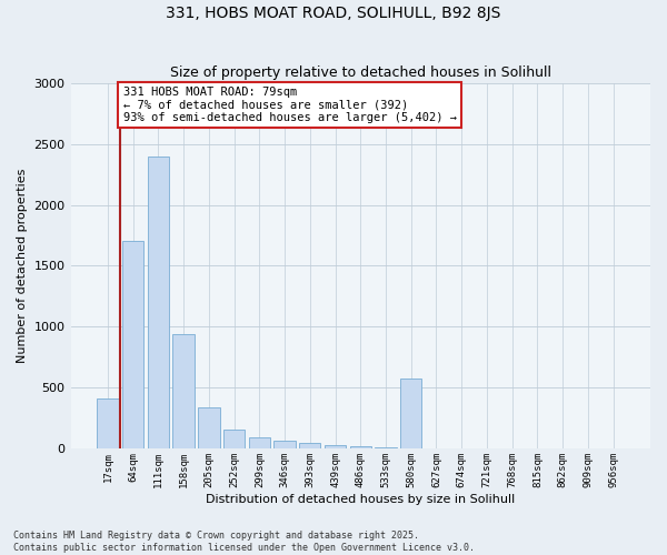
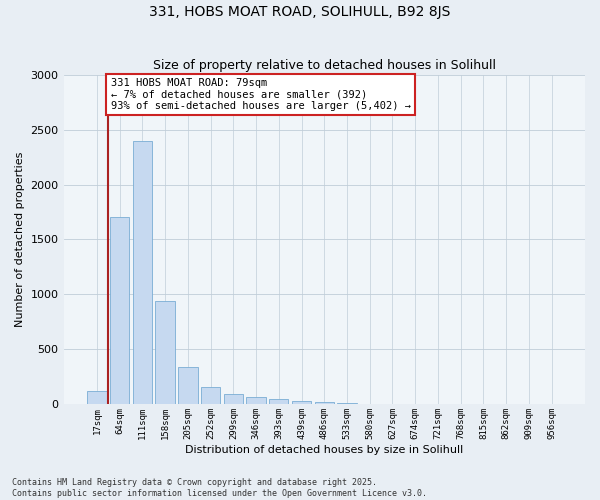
17sqm: 410 -> 120
580sqm: 580 -> 0
